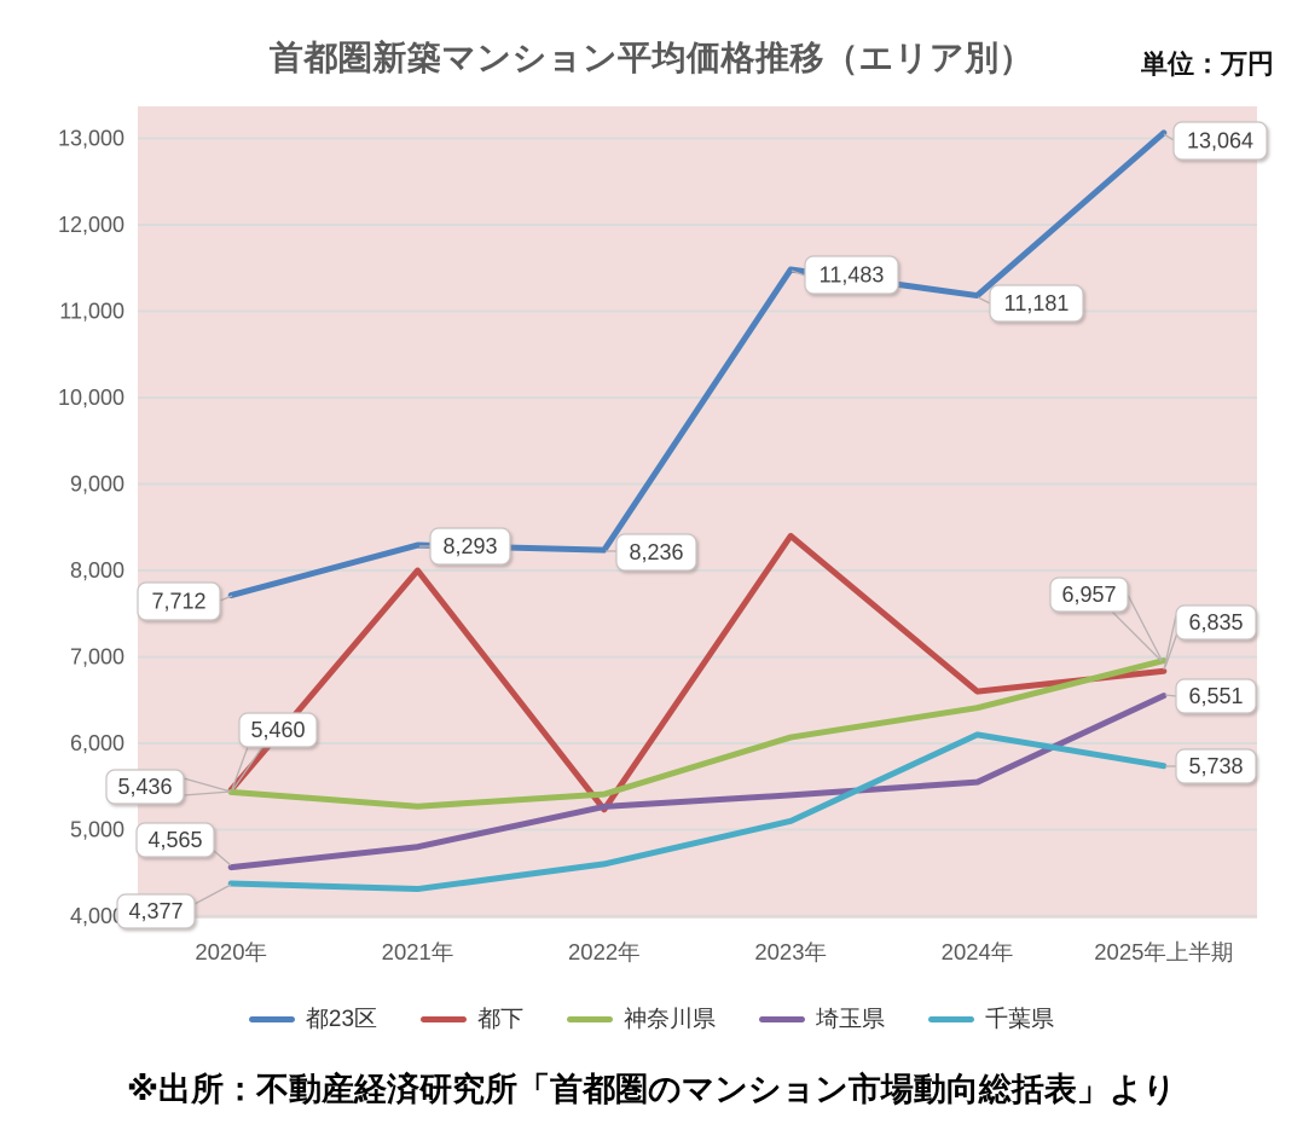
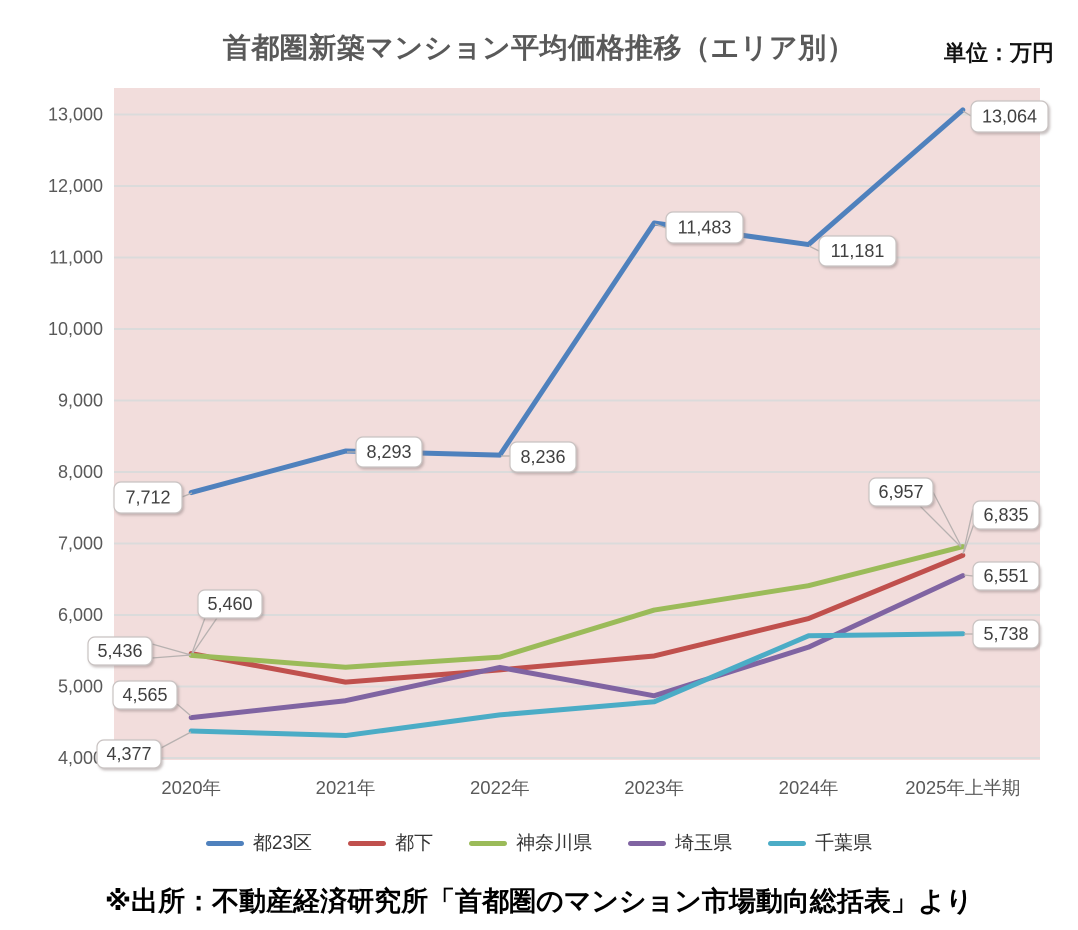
都下/2021年: 8000 -> 5100
都下/2023年: 8400 -> 5400
埼玉県/2023年: 5400 -> 4900
千葉県/2023年: 5100 -> 4800
都下/2024年: 6600 -> 6000
千葉県/2024年: 6100 -> 5700
